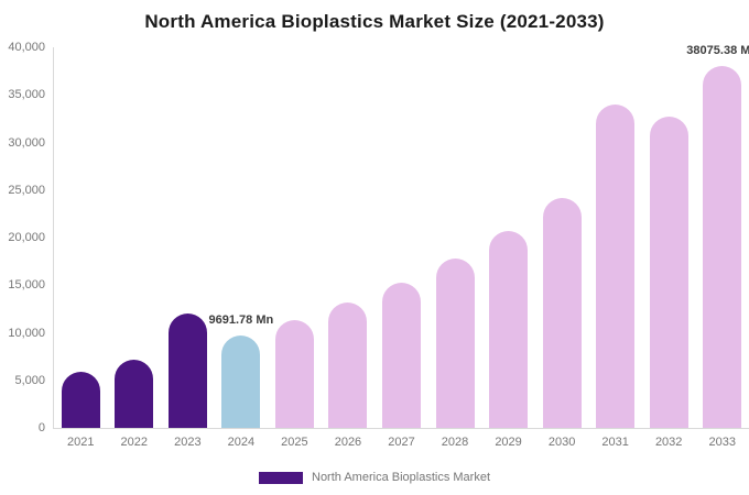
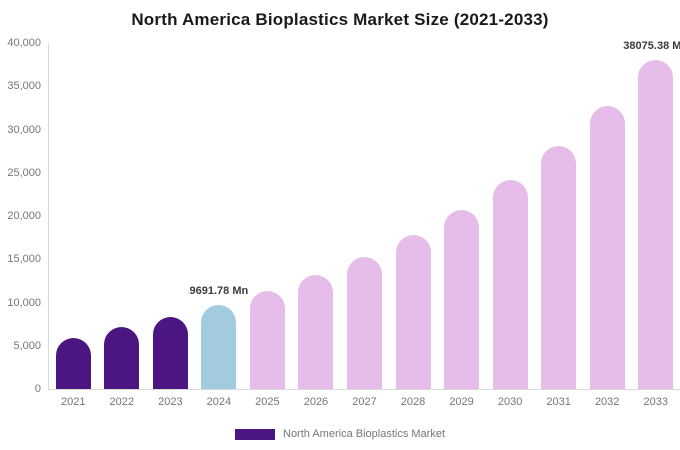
2023: 12000 -> 8000
2031: 34000 -> 28000
